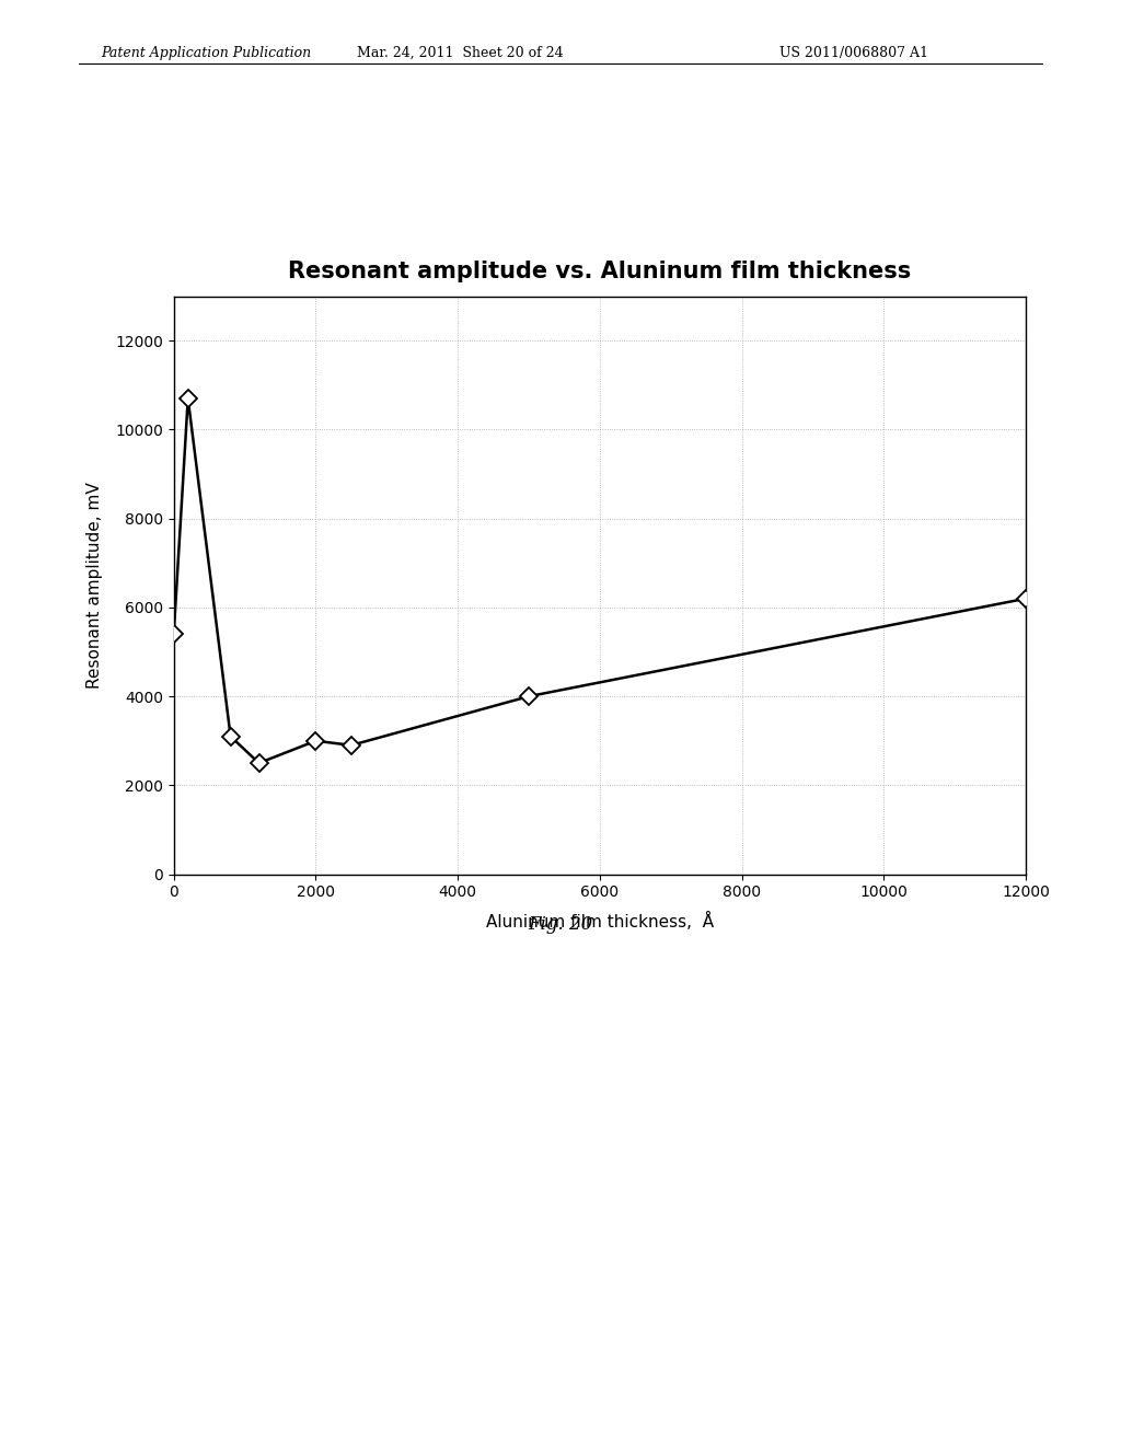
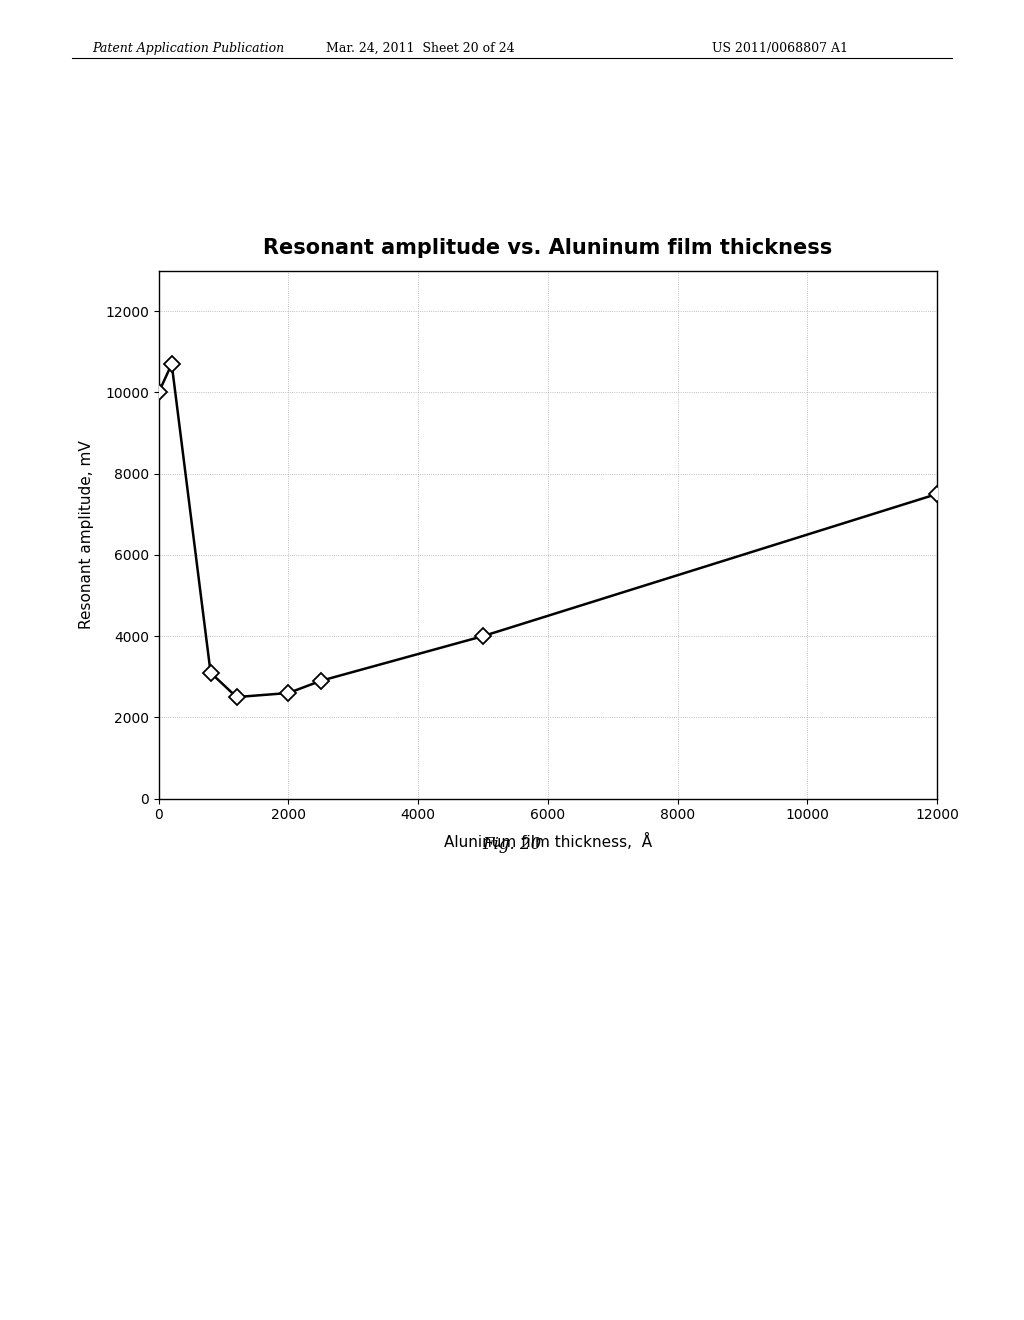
0: 5400 -> 10000
2000: 3000 -> 2600
12000: 6200 -> 7500
